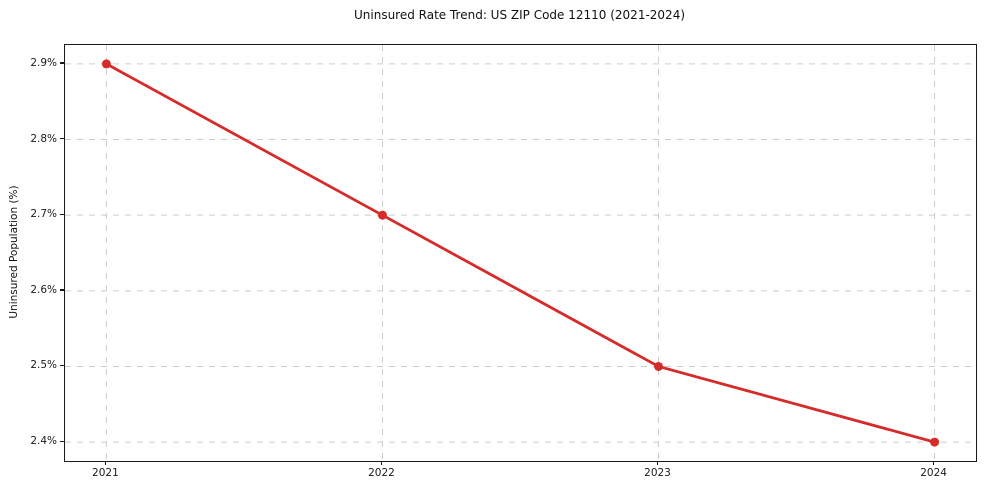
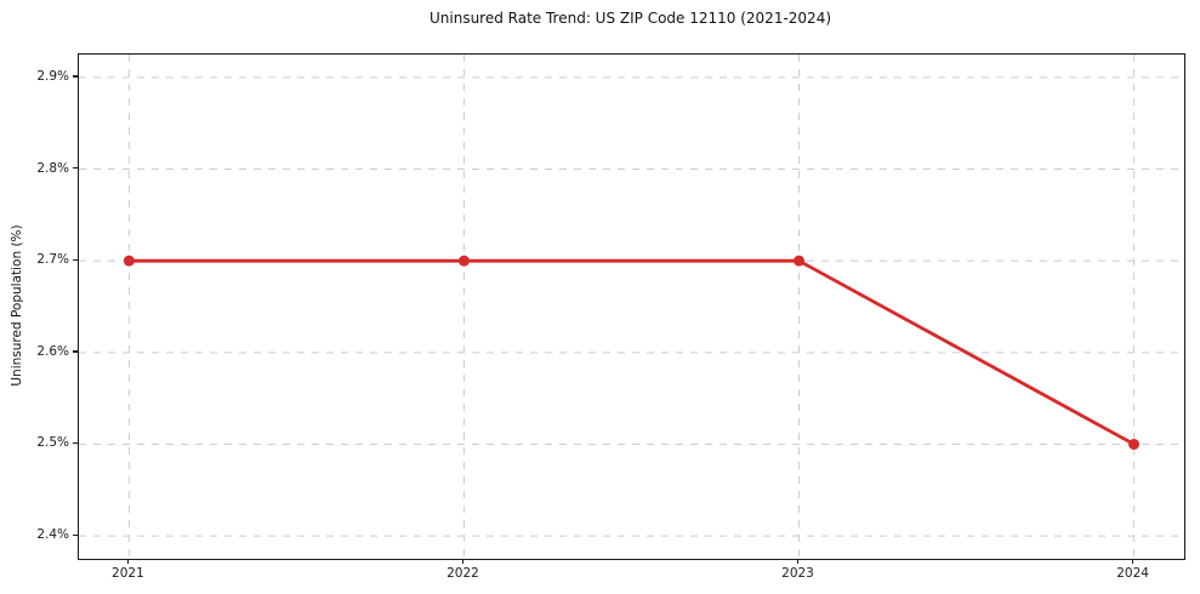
2021: 2.9% -> 2.7%
2023: 2.5% -> 2.7%
2024: 2.4% -> 2.5%
